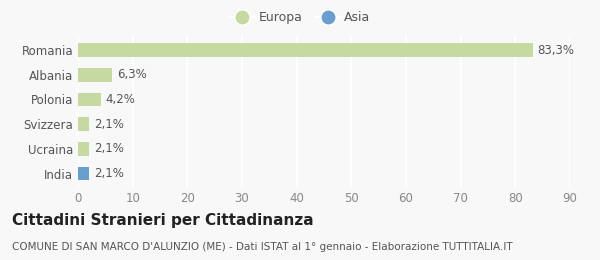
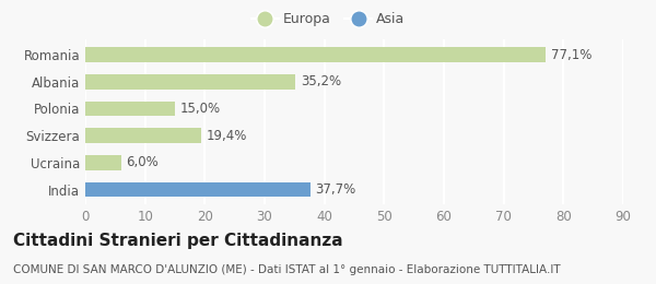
Romania: 83,3% -> 77,1%
Albania: 6,3% -> 35,2%
Polonia: 4,2% -> 15,0%
Svizzera: 2,1% -> 19,4%
Ucraina: 2,1% -> 6,0%
India: 2,1% -> 37,7%
